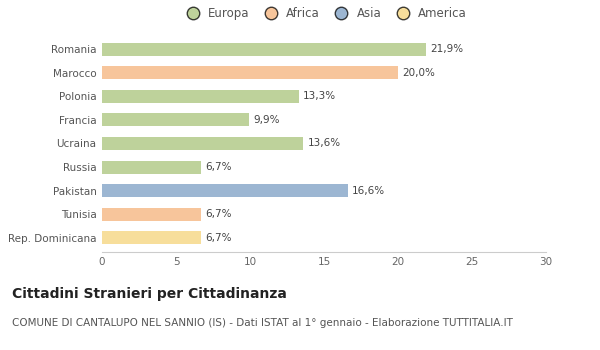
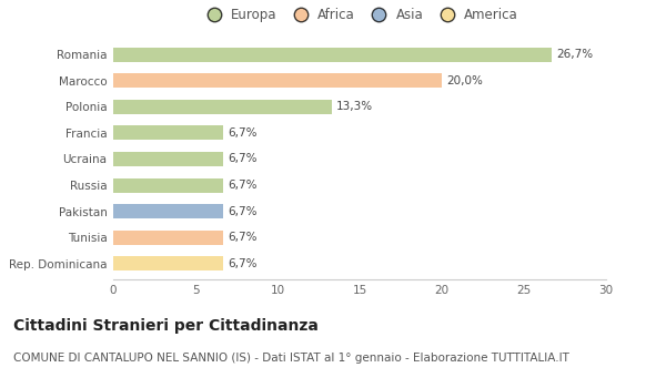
Romania: 21,9% -> 26,7%
Francia: 9,9% -> 6,7%
Ucraina: 13,6% -> 6,7%
Pakistan: 16,6% -> 6,7%
